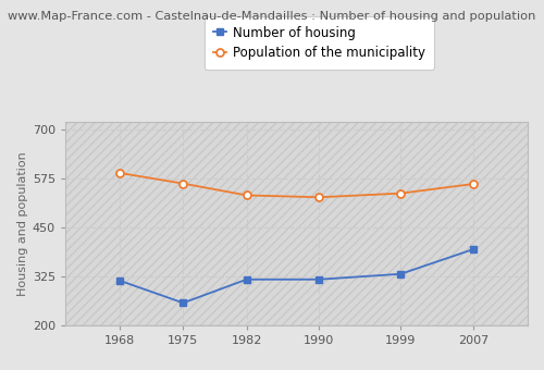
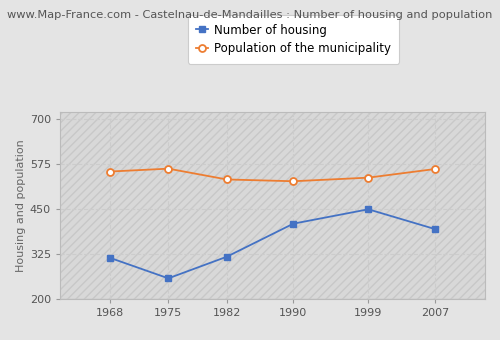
Population of the municipality/1968: 590 -> 555
Number of housing/1990: 318 -> 410
Number of housing/1999: 332 -> 450
